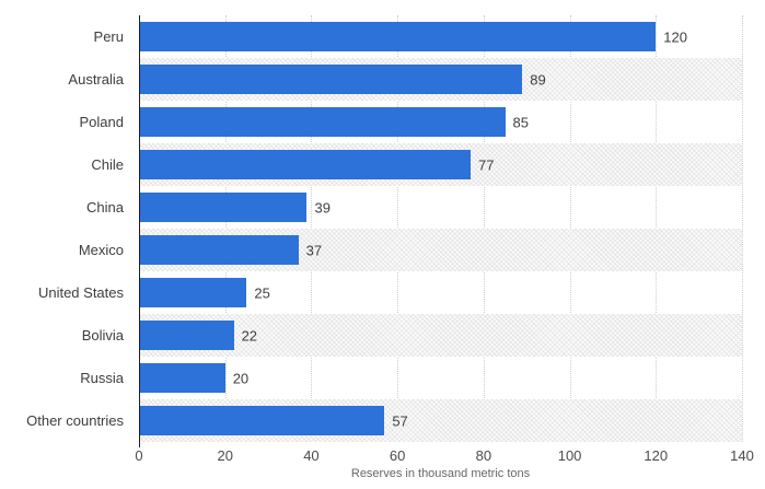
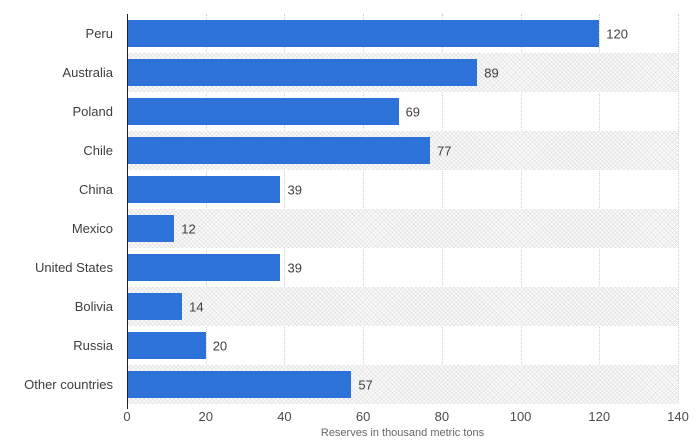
Poland: 85 -> 69
Mexico: 37 -> 12
United States: 25 -> 39
Bolivia: 22 -> 14
